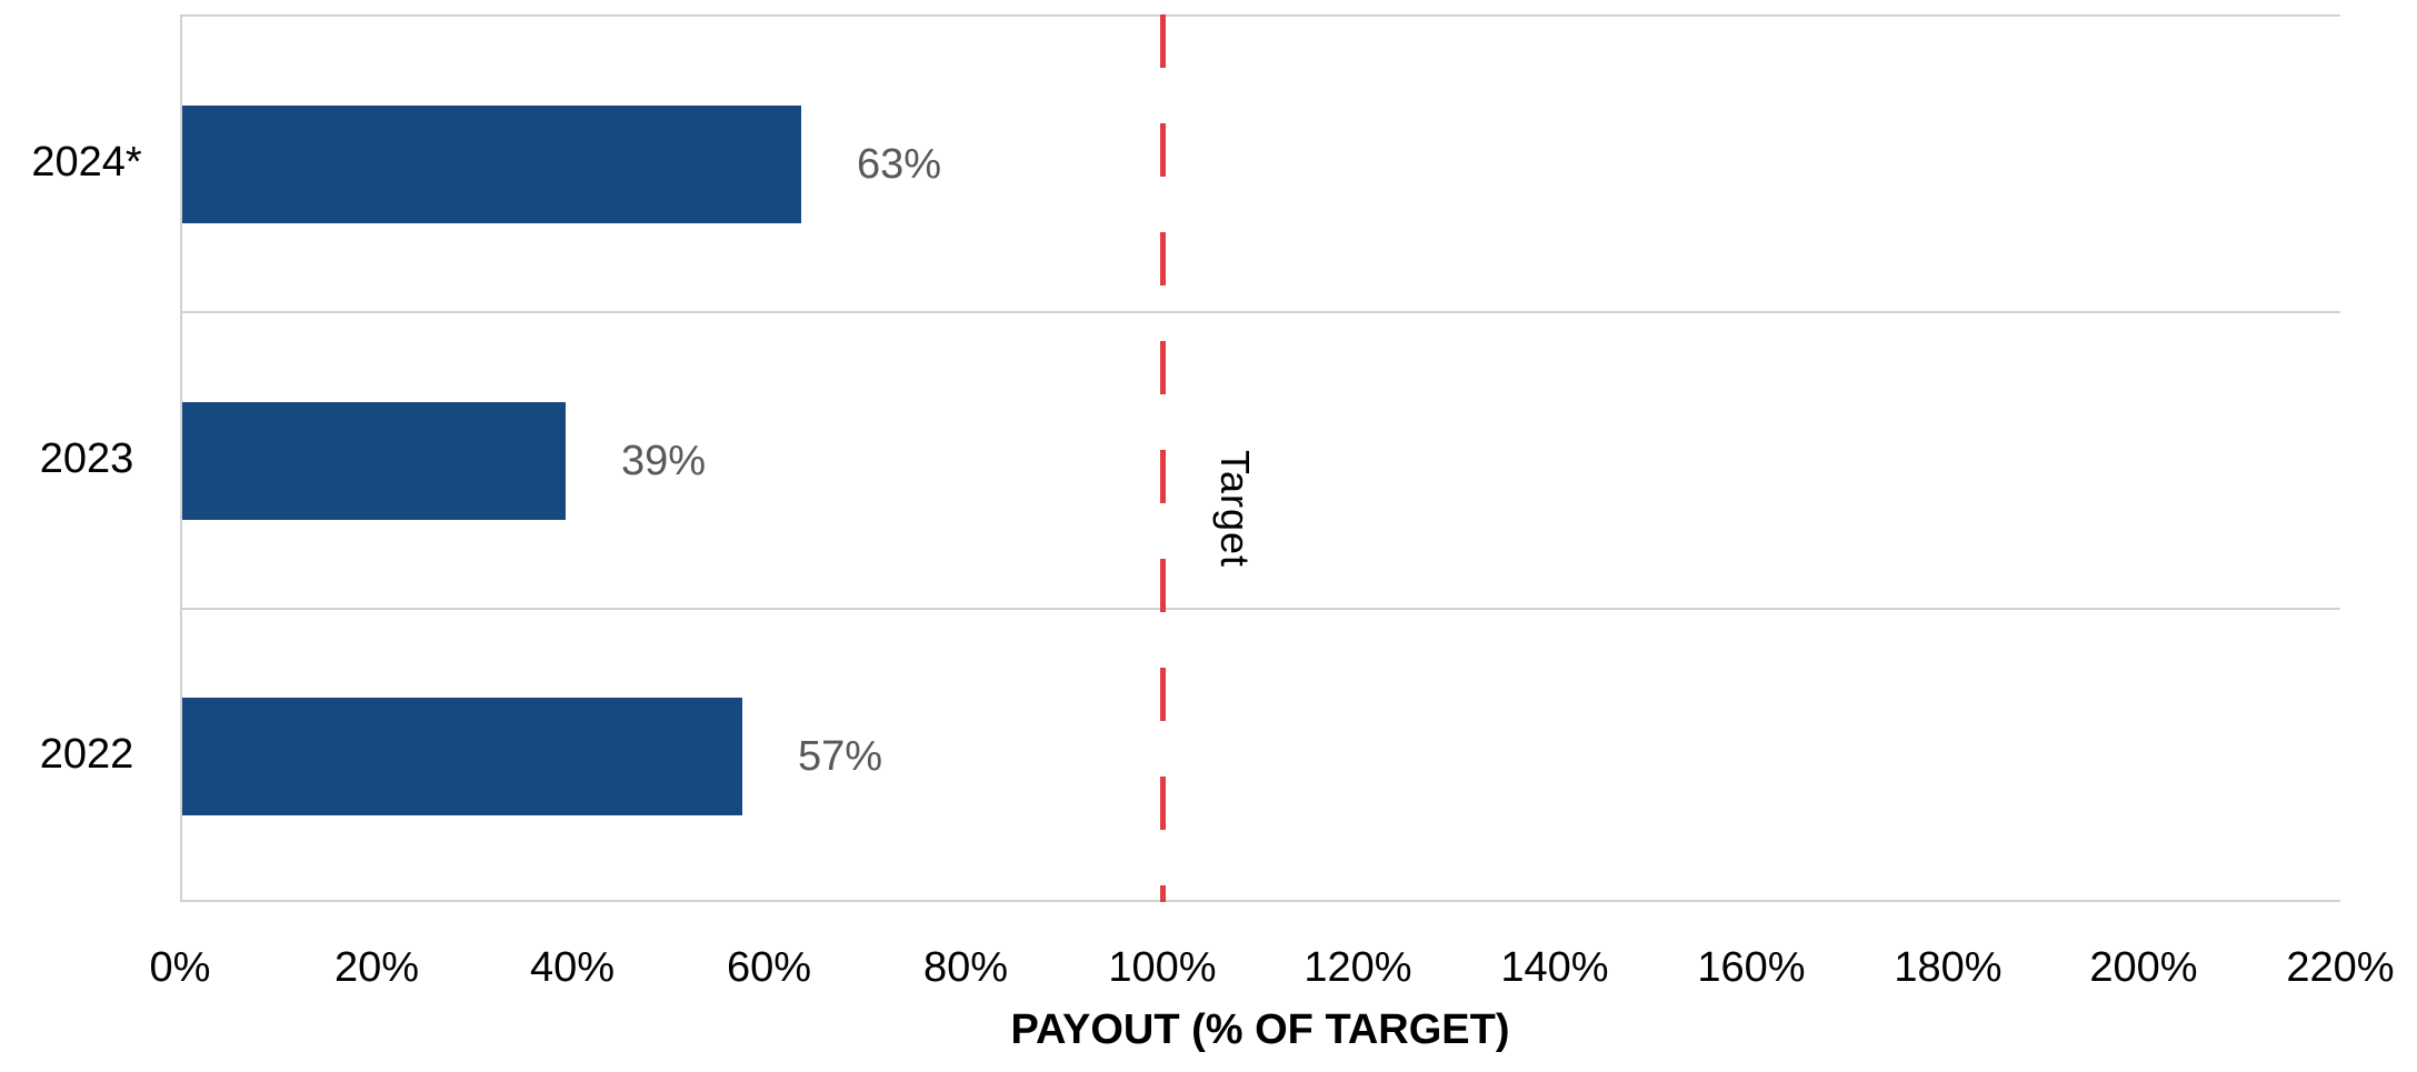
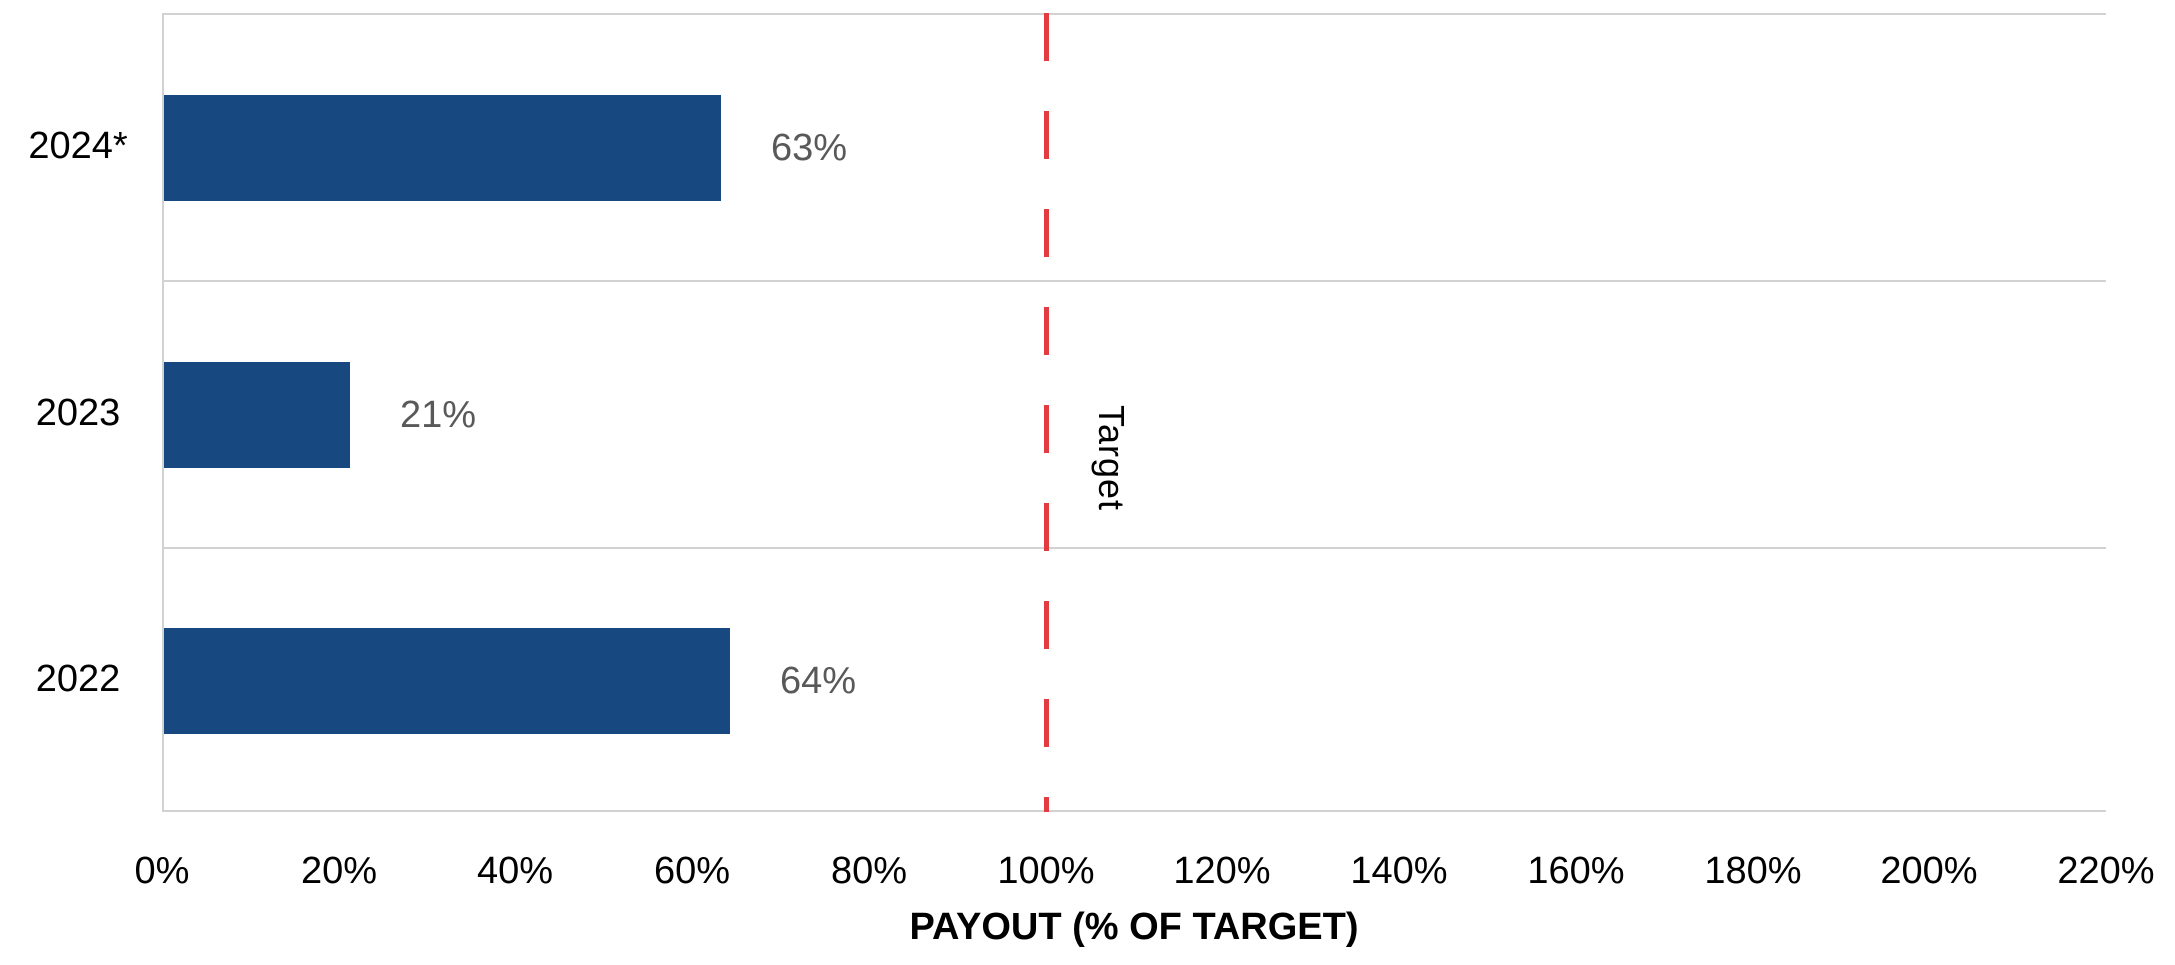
2023: 39% -> 21%
2022: 57% -> 64%
